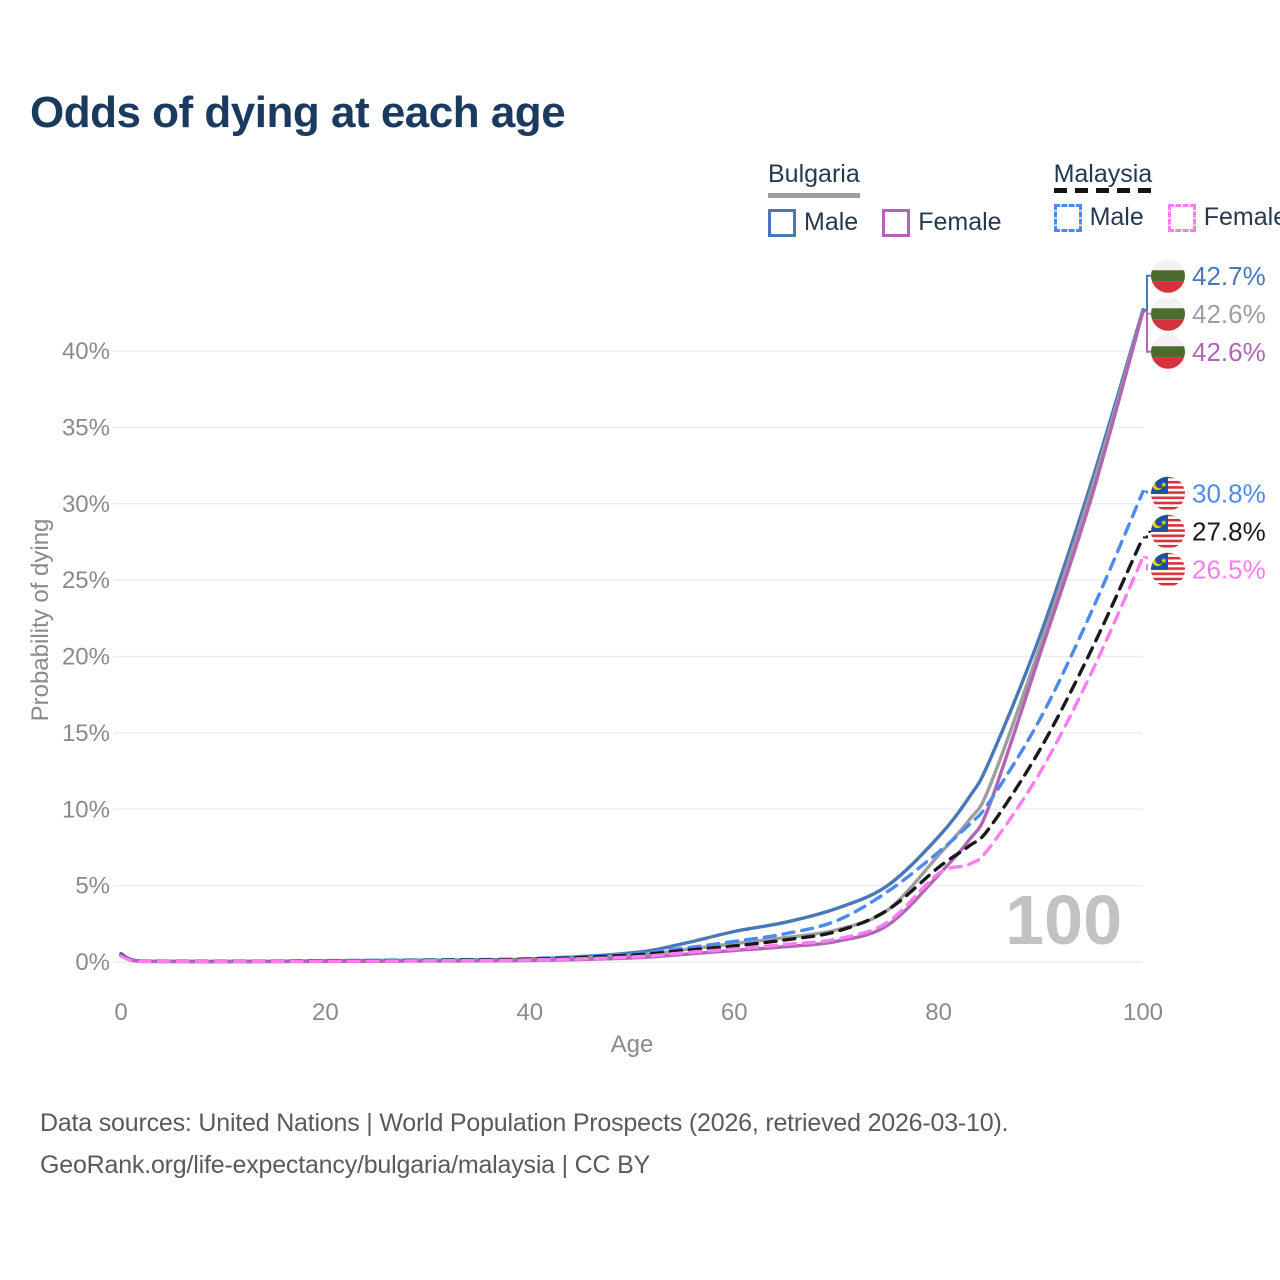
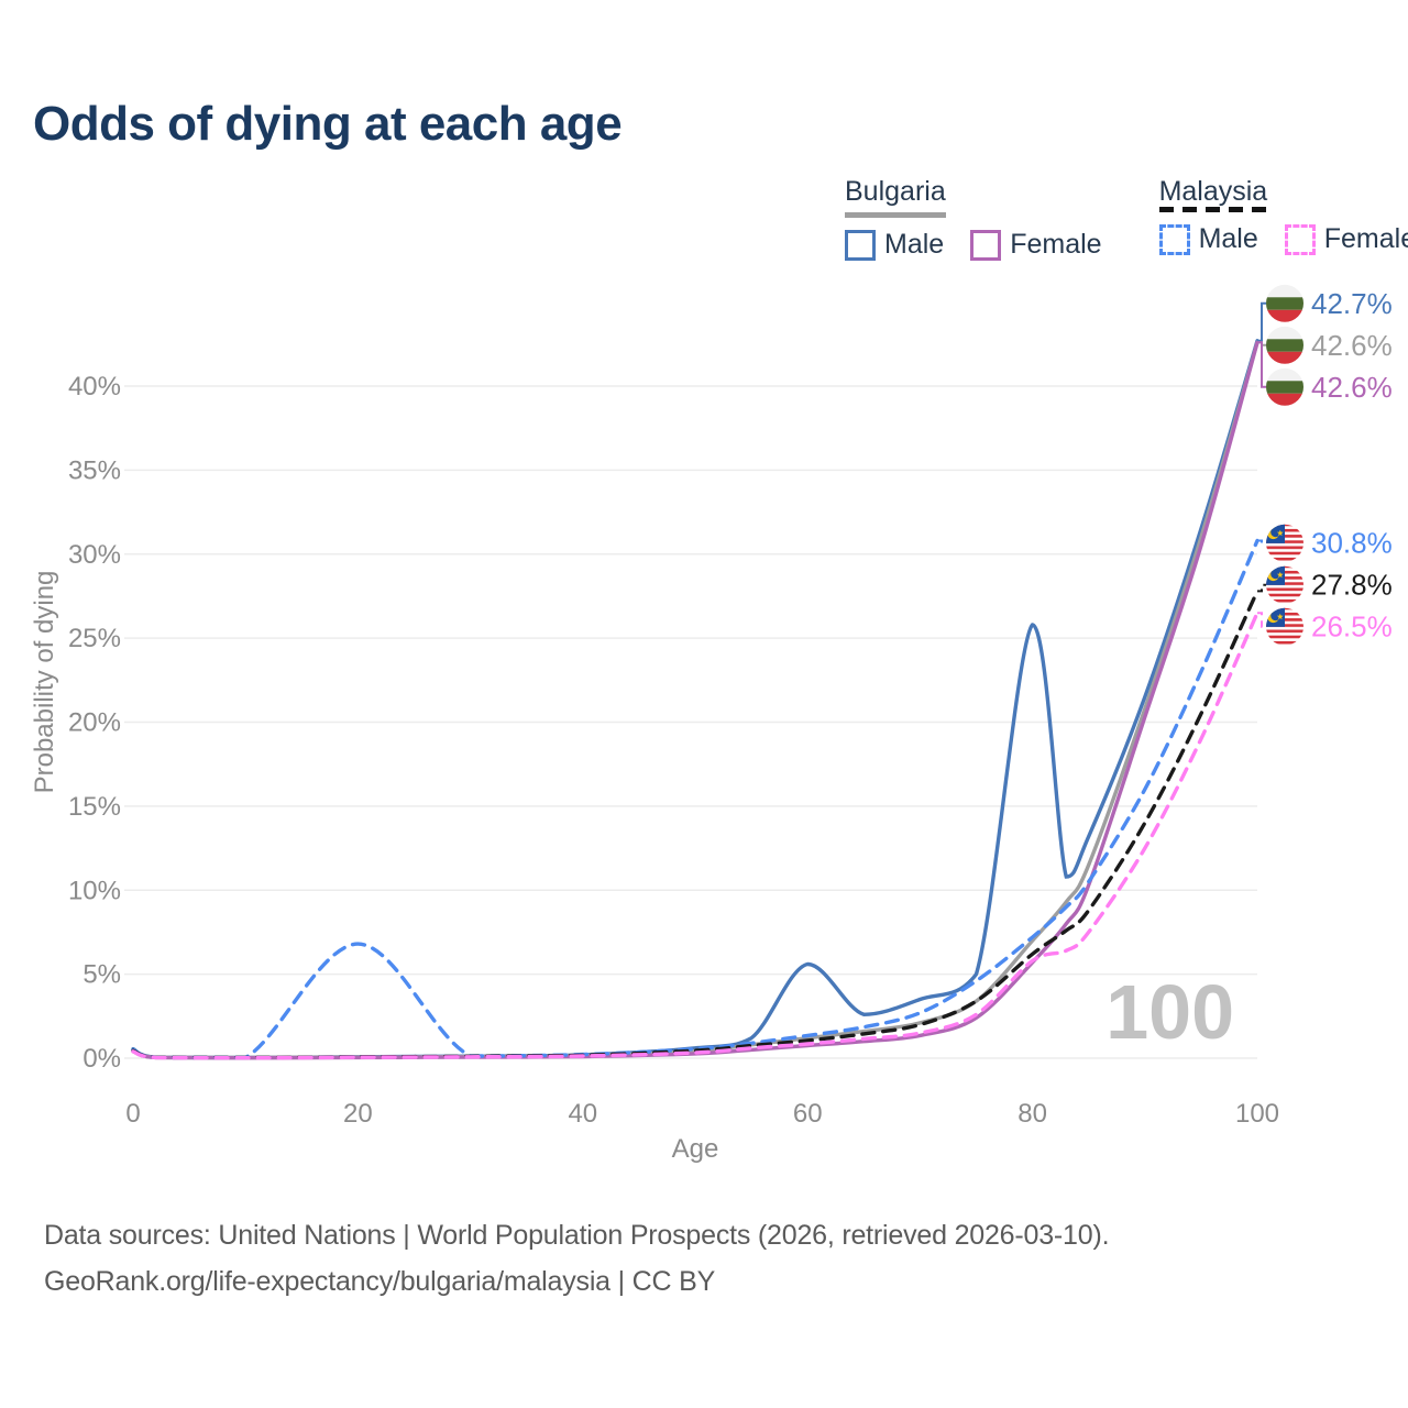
Malaysia Male/20: 0.1% -> 6.8%
Bulgaria Male/60: 2.0% -> 5.6%
Bulgaria Male/80: 8.2% -> 25.8%
